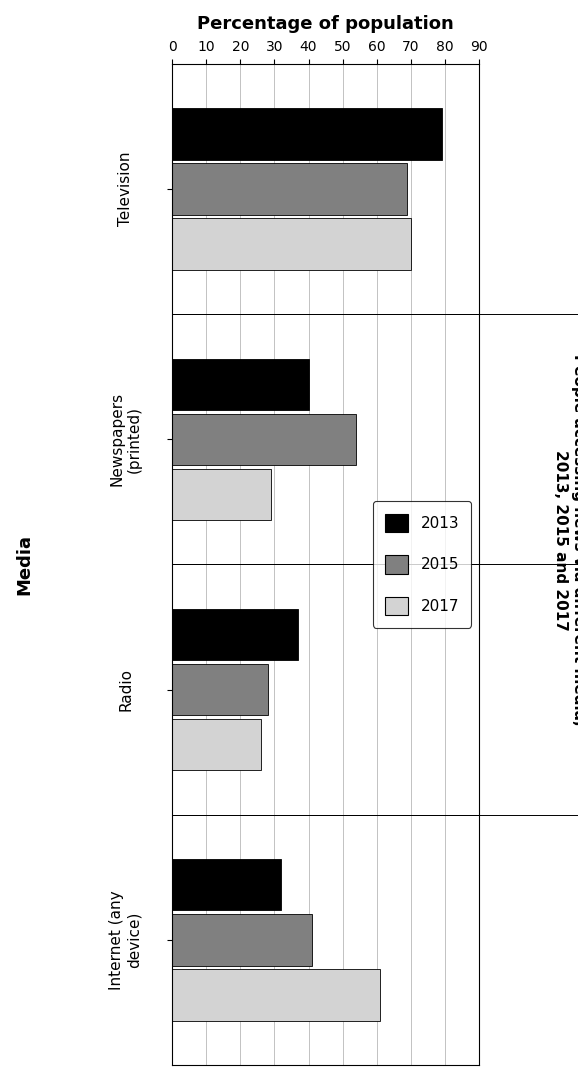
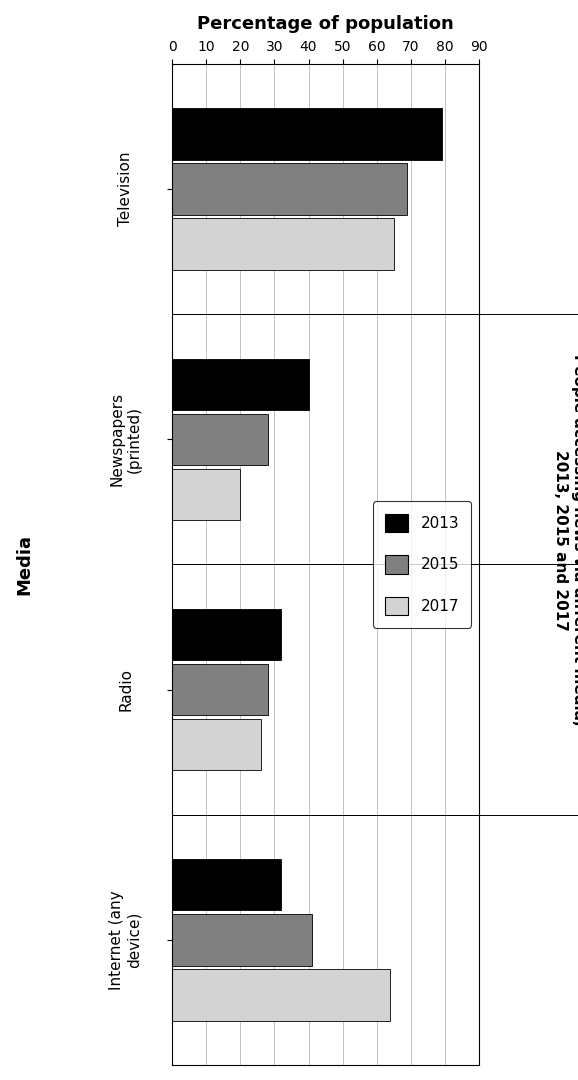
2017/Television: 70 -> 65
2015/Newspapers (printed): 54 -> 28
2017/Newspapers (printed): 29 -> 20
2013/Radio: 37 -> 32
2017/Internet (any device): 61 -> 64
